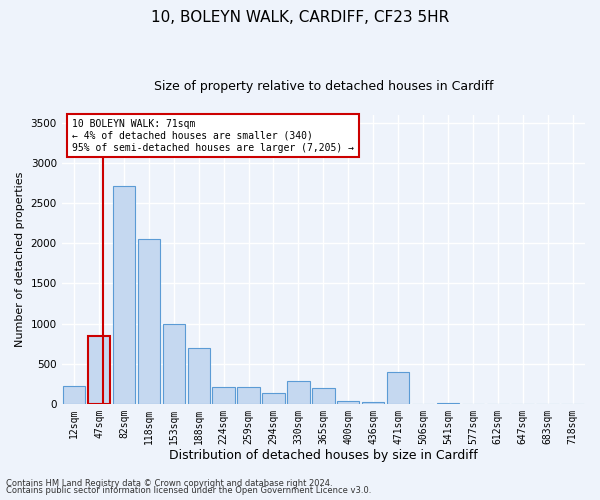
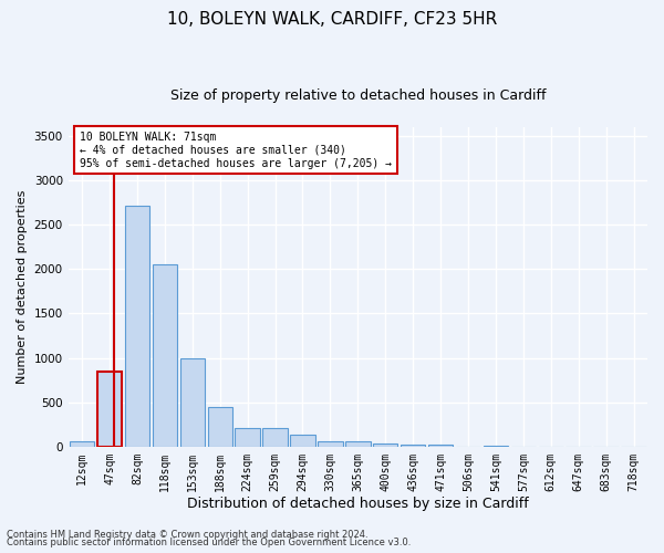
12sqm: 220 -> 60
188sqm: 700 -> 450
330sqm: 280 -> 60
365sqm: 200 -> 60
471sqm: 400 -> 20
